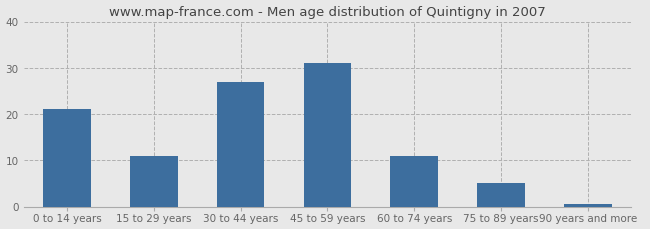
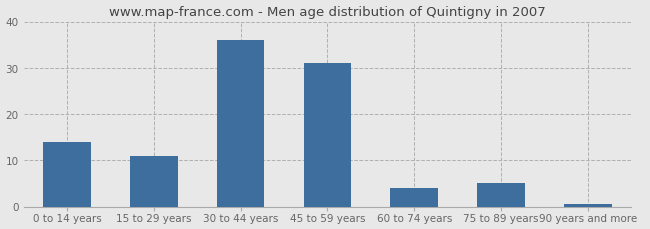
0 to 14 years: 21.0 -> 14.0
30 to 44 years: 27.0 -> 36.0
60 to 74 years: 11.0 -> 4.0
